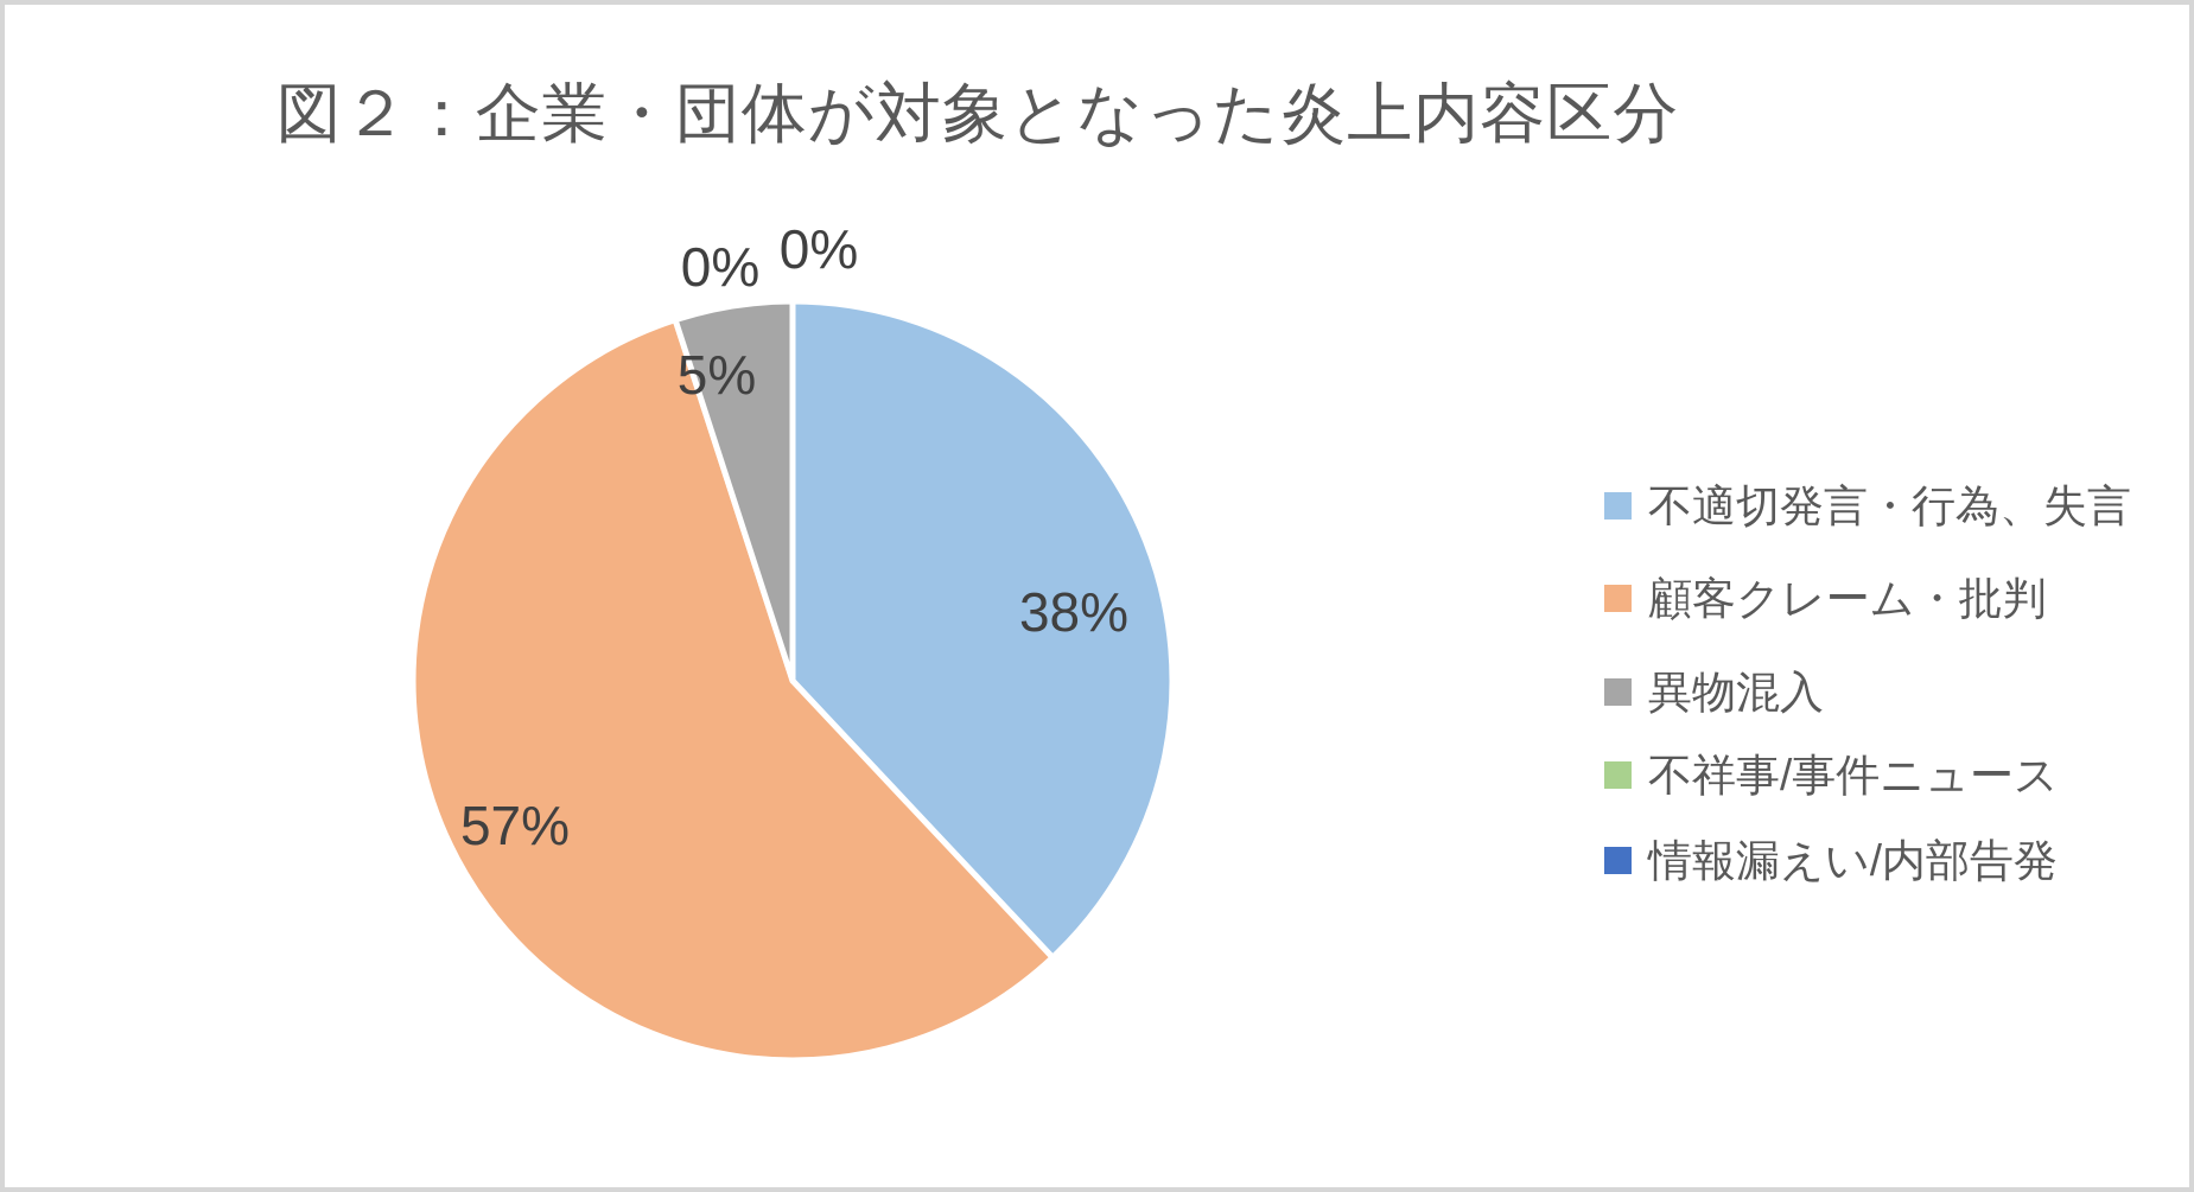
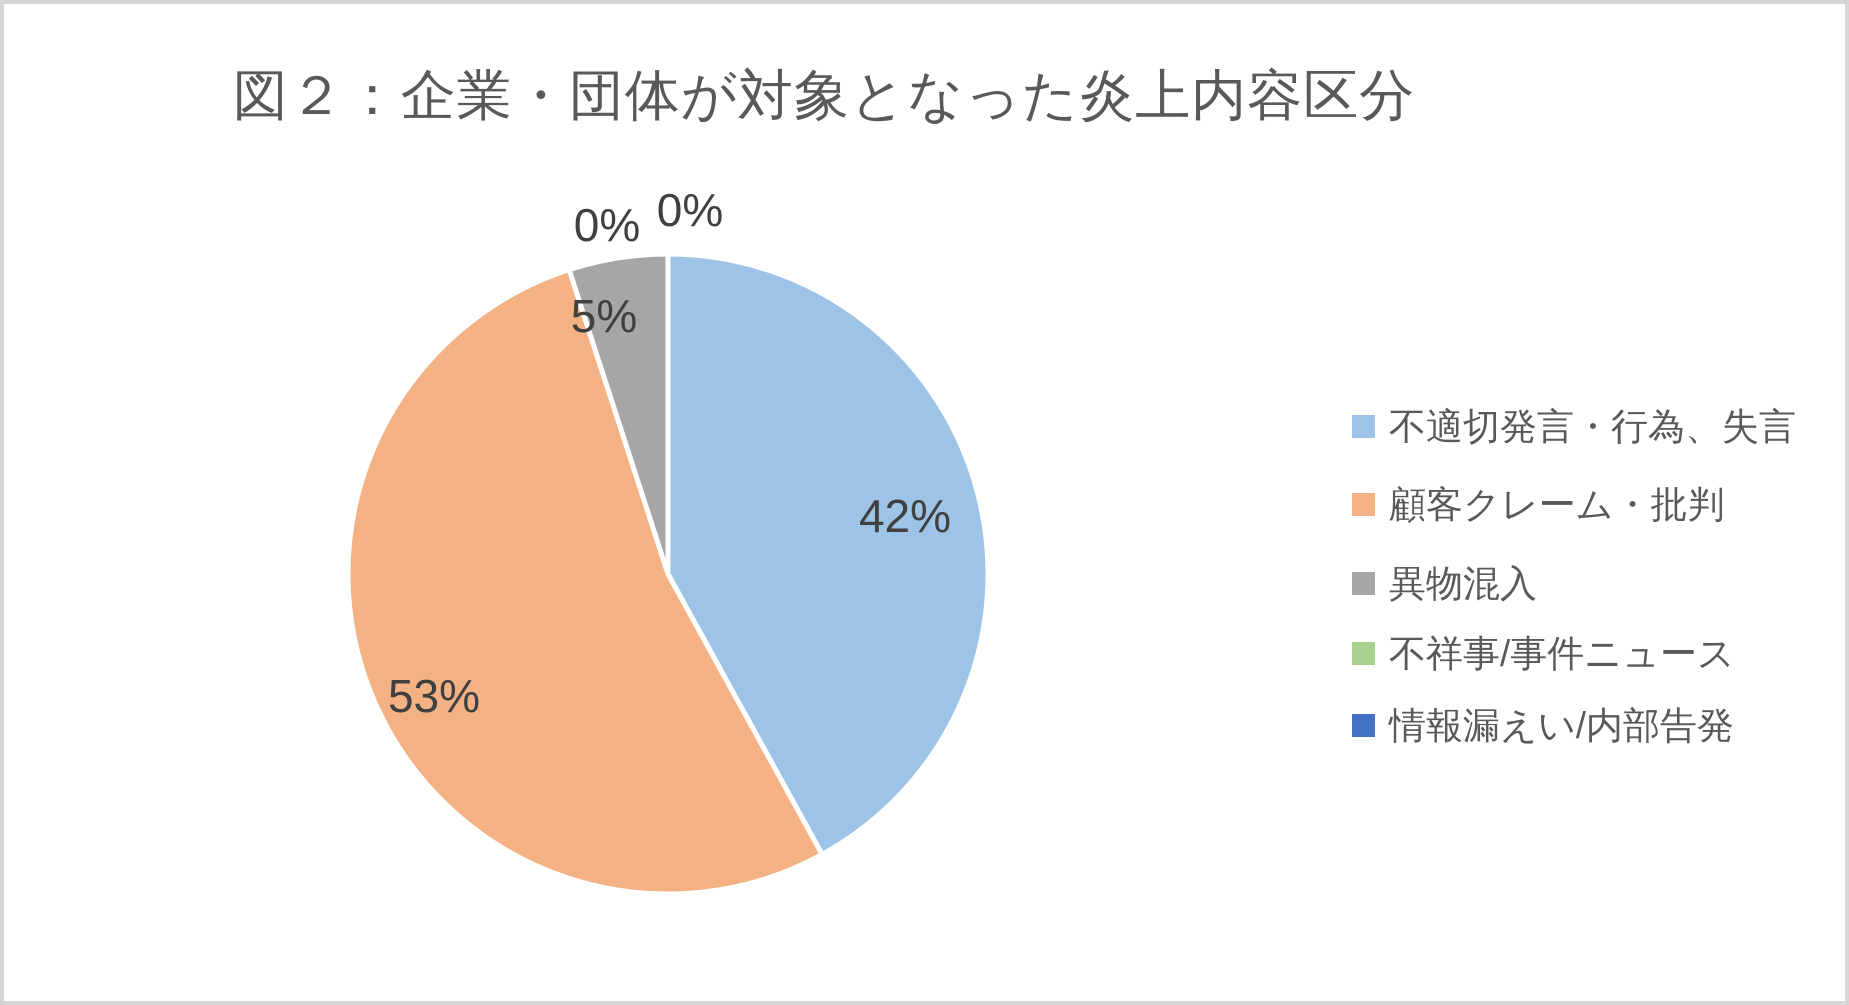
不適切発言・行為、失言: 38% -> 42%
顧客クレーム・批判: 57% -> 53%
